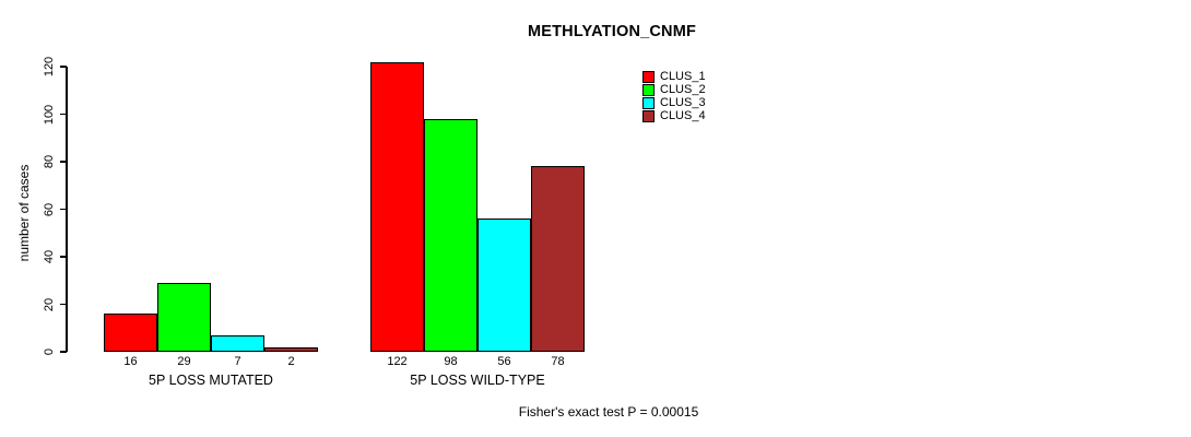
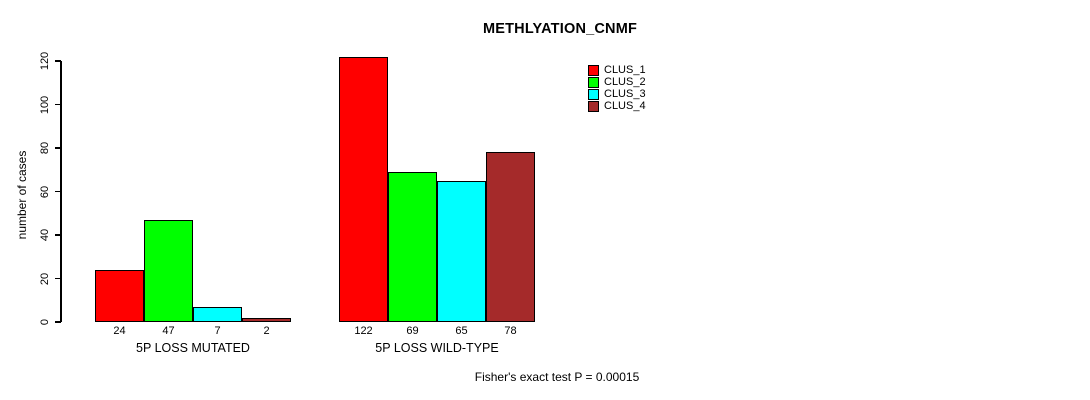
CLUS_1/5P LOSS MUTATED: 16 -> 24
CLUS_2/5P LOSS MUTATED: 29 -> 47
CLUS_2/5P LOSS WILD-TYPE: 98 -> 69
CLUS_3/5P LOSS WILD-TYPE: 56 -> 65
